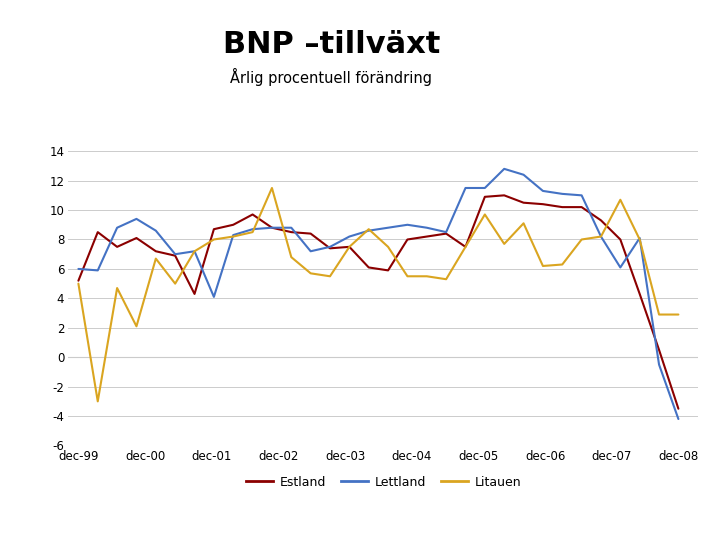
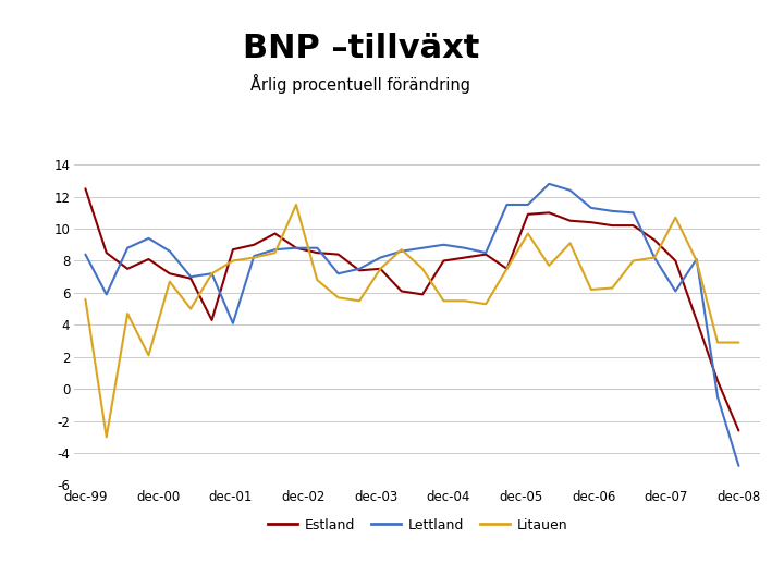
Estland/dec-99: 5.2 -> 12.5
Lettland/dec-99: 6.0 -> 8.4
Litauen/dec-99: 5.0 -> 5.6
Estland/dec-08: -3.5 -> -2.6
Lettland/dec-08: -4.2 -> -4.8
